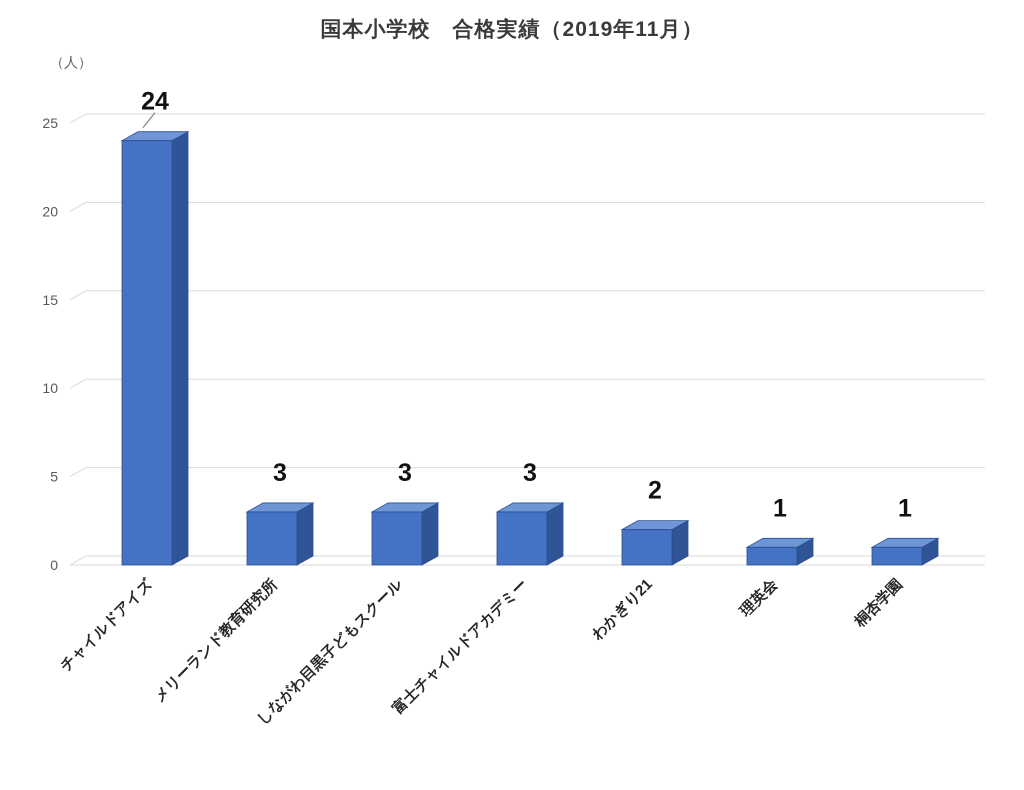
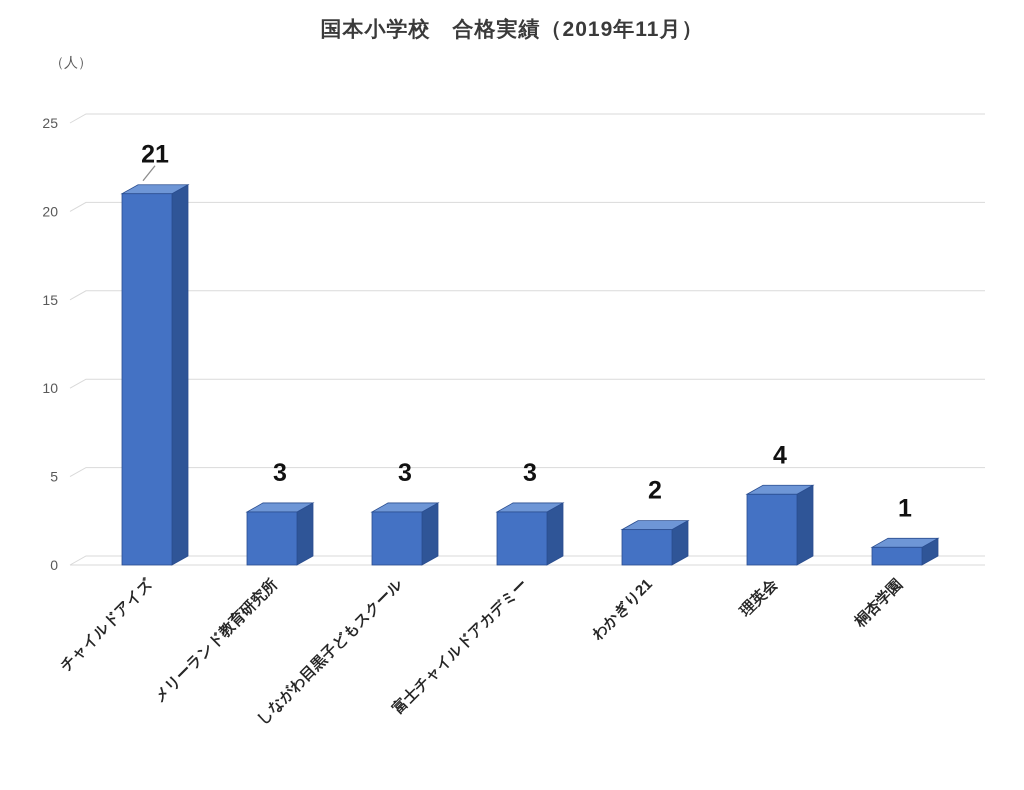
チャイルドアイズ: 24 -> 21
理英会: 1 -> 4
